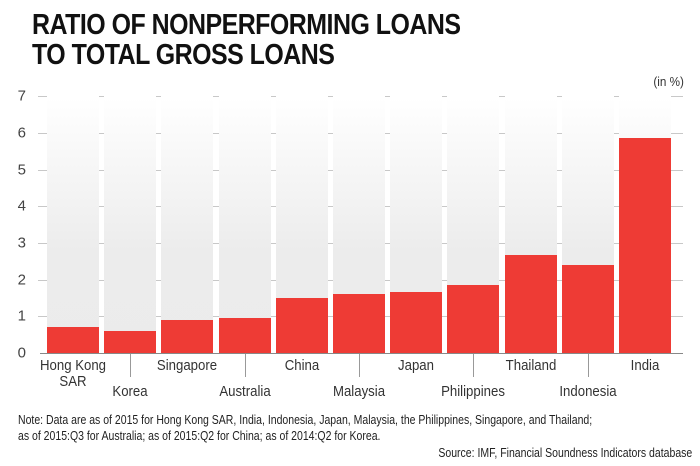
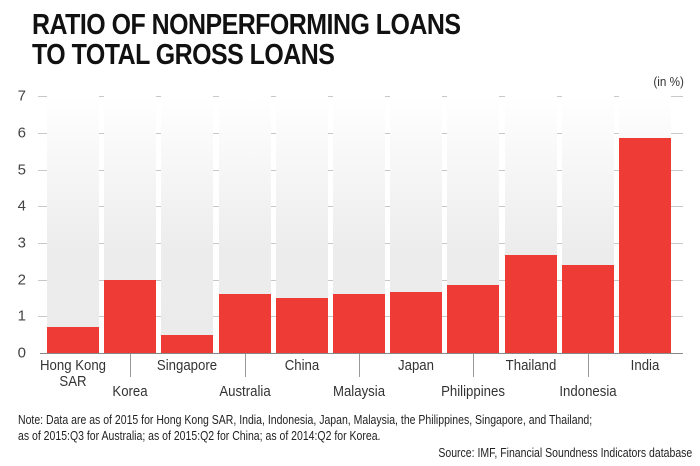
Korea: 0.6 -> 2.0
Singapore: 0.9 -> 0.5
Australia: 0.9 -> 1.6
